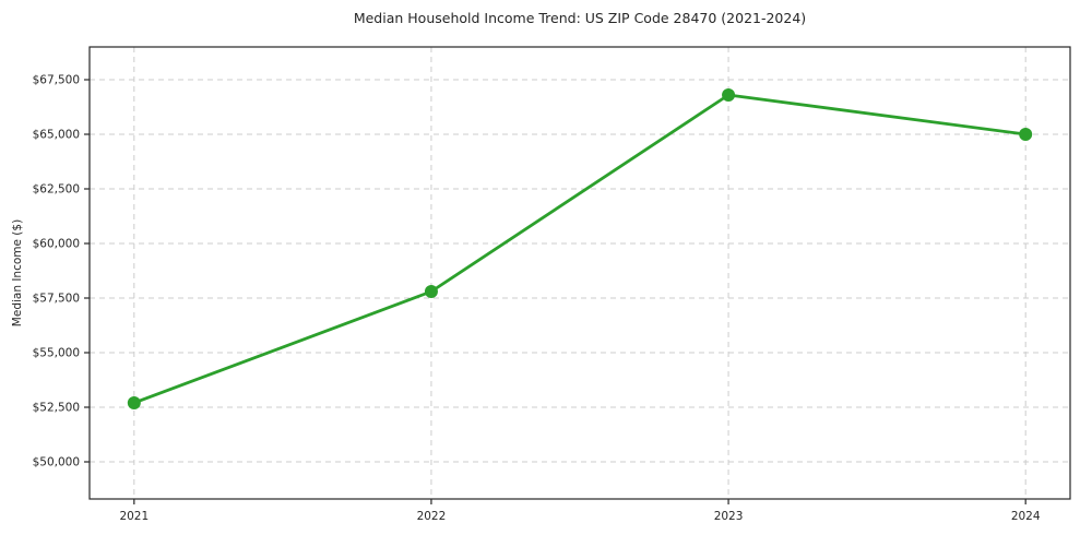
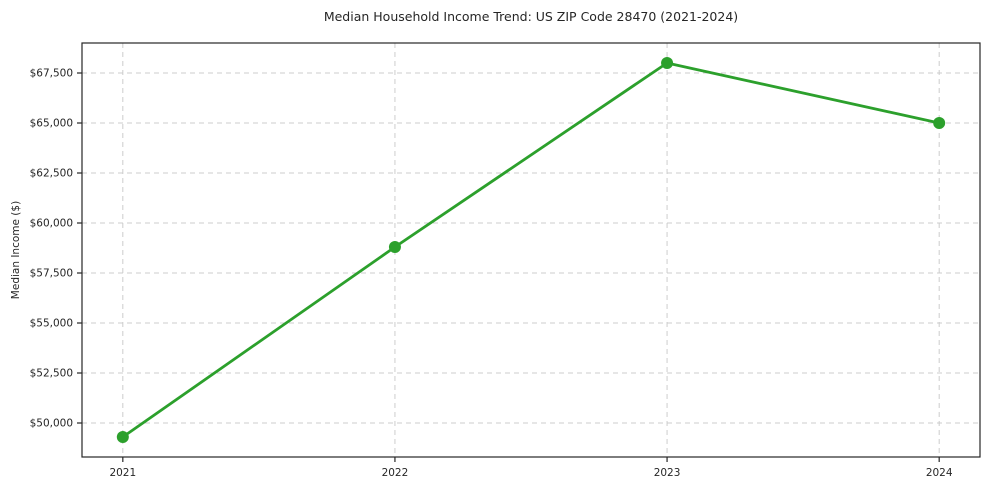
2021: $52700 -> $49300
2022: $57800 -> $58800
2023: $66800 -> $68000
